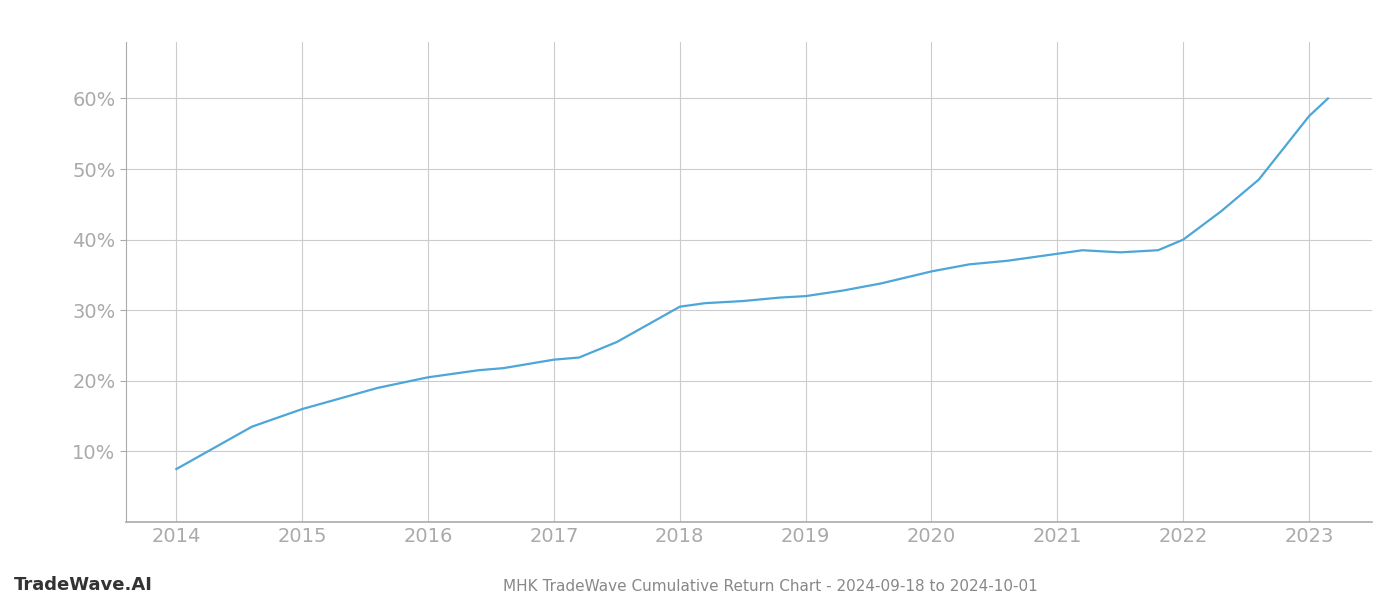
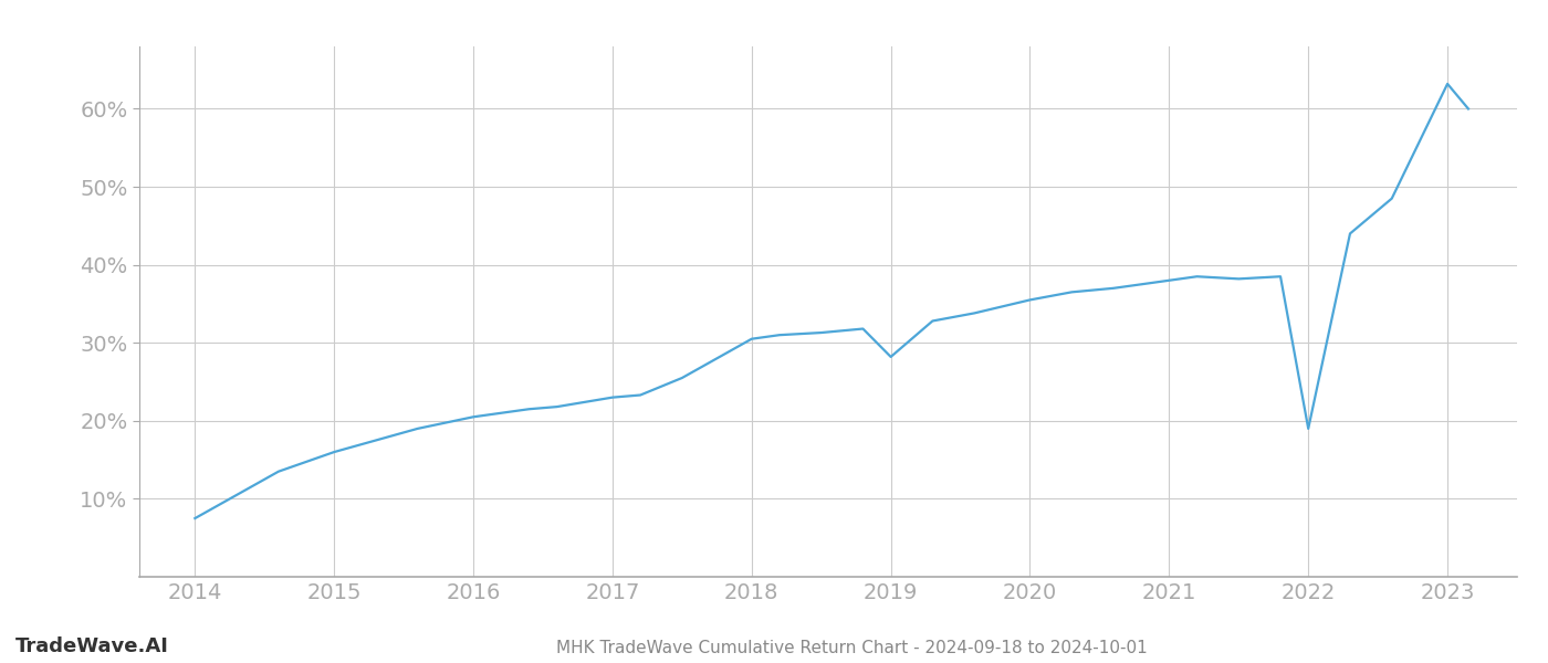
2019: 32.0% -> 28.2%
2022: 40.0% -> 19.0%
2023: 57.5% -> 63.2%
